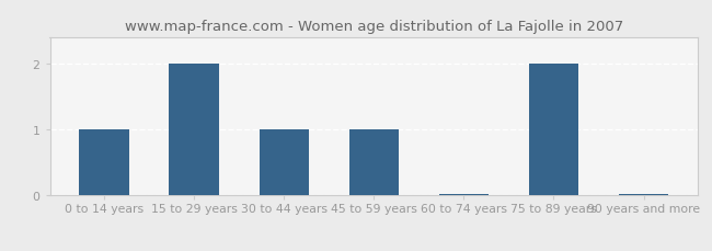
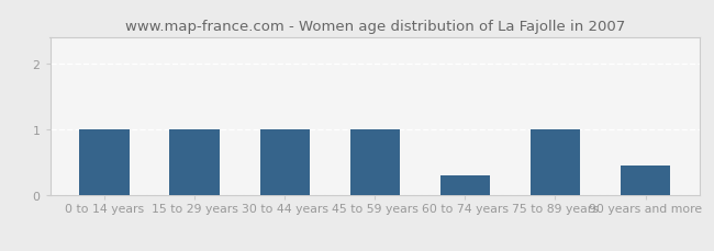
15 to 29 years: 2.00 -> 1.00
60 to 74 years: 0.03 -> 0.30
75 to 89 years: 2.00 -> 1.00
90 years and more: 0.03 -> 0.46
